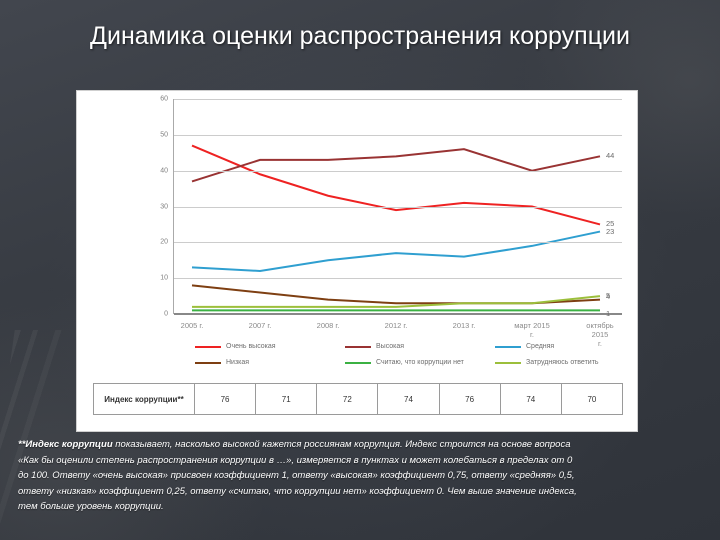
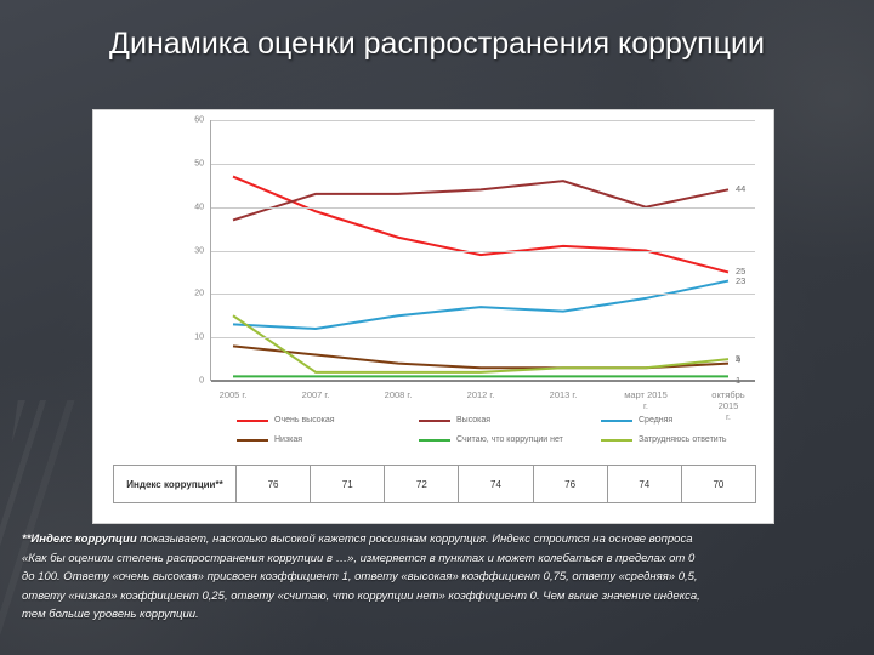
Затрудняюсь ответить/2005 г.: 2 -> 15
